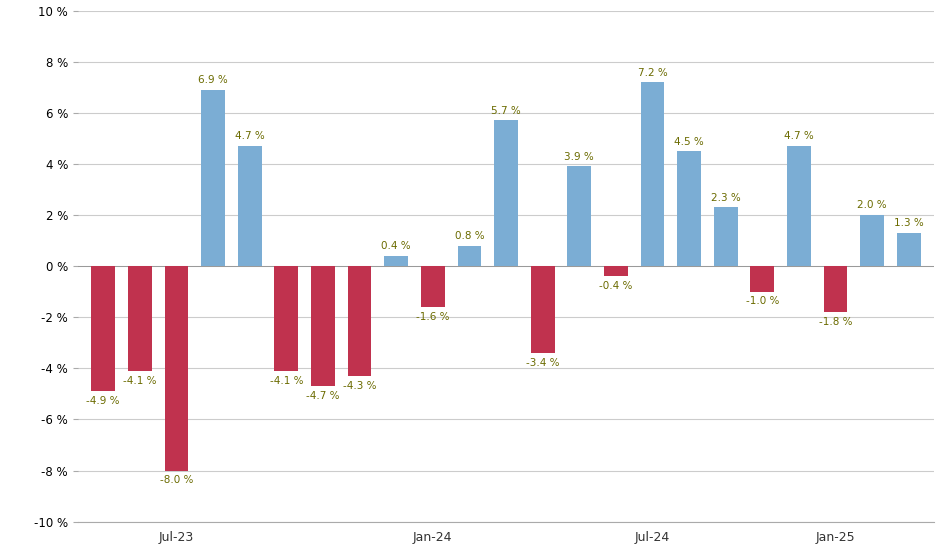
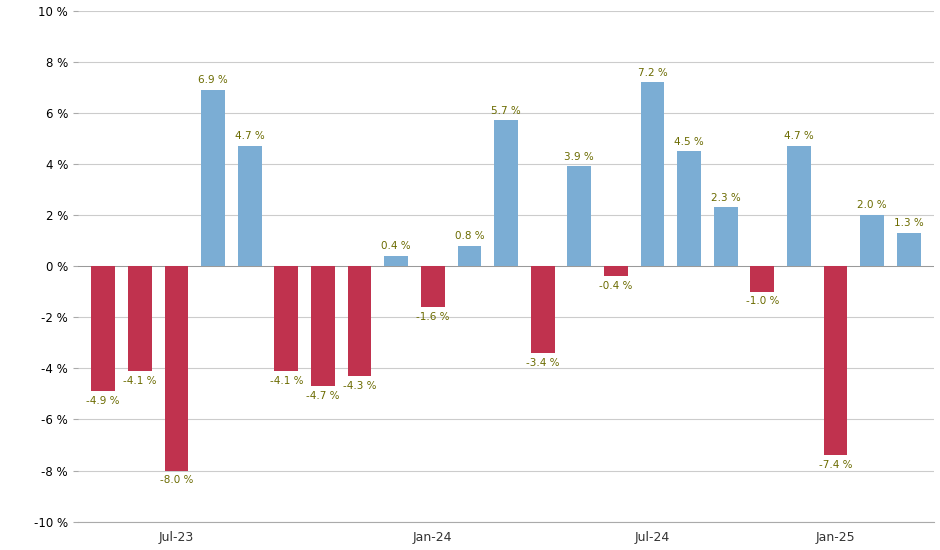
Jan-25: -1.8 -> -7.4
